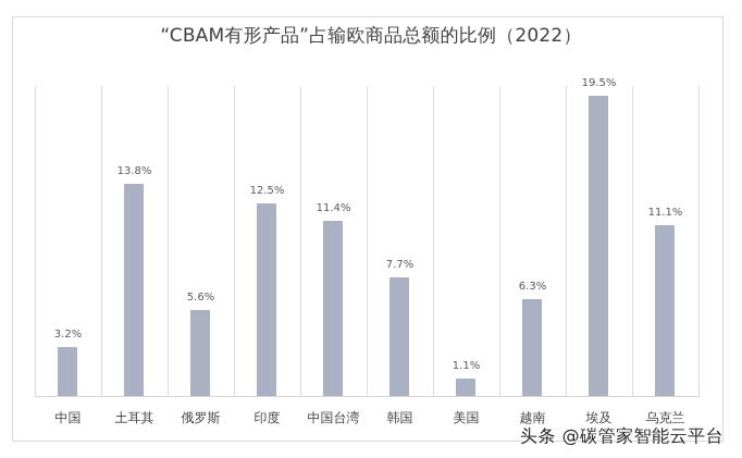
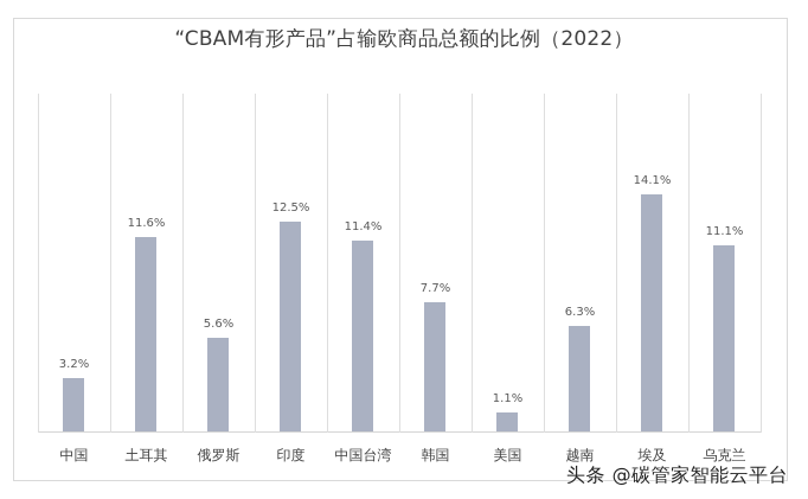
土耳其: 13.8% -> 11.6%
埃及: 19.5% -> 14.1%
